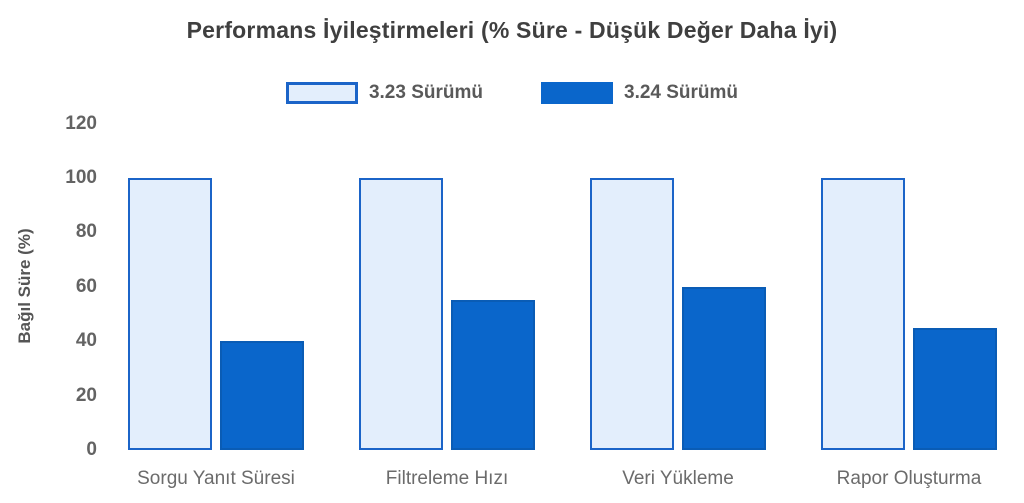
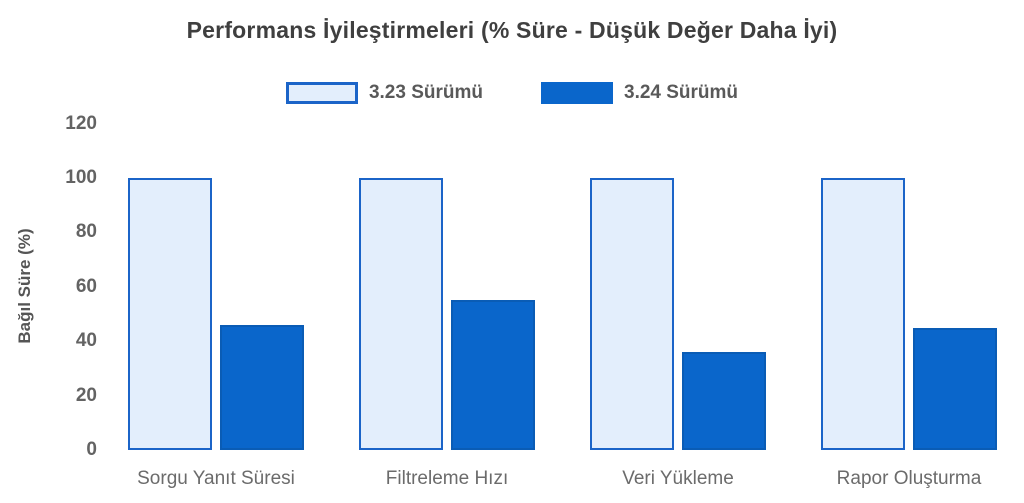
3.24 Sürümü/Sorgu Yanıt Süresi: 40 -> 46
3.24 Sürümü/Veri Yükleme: 60 -> 36
